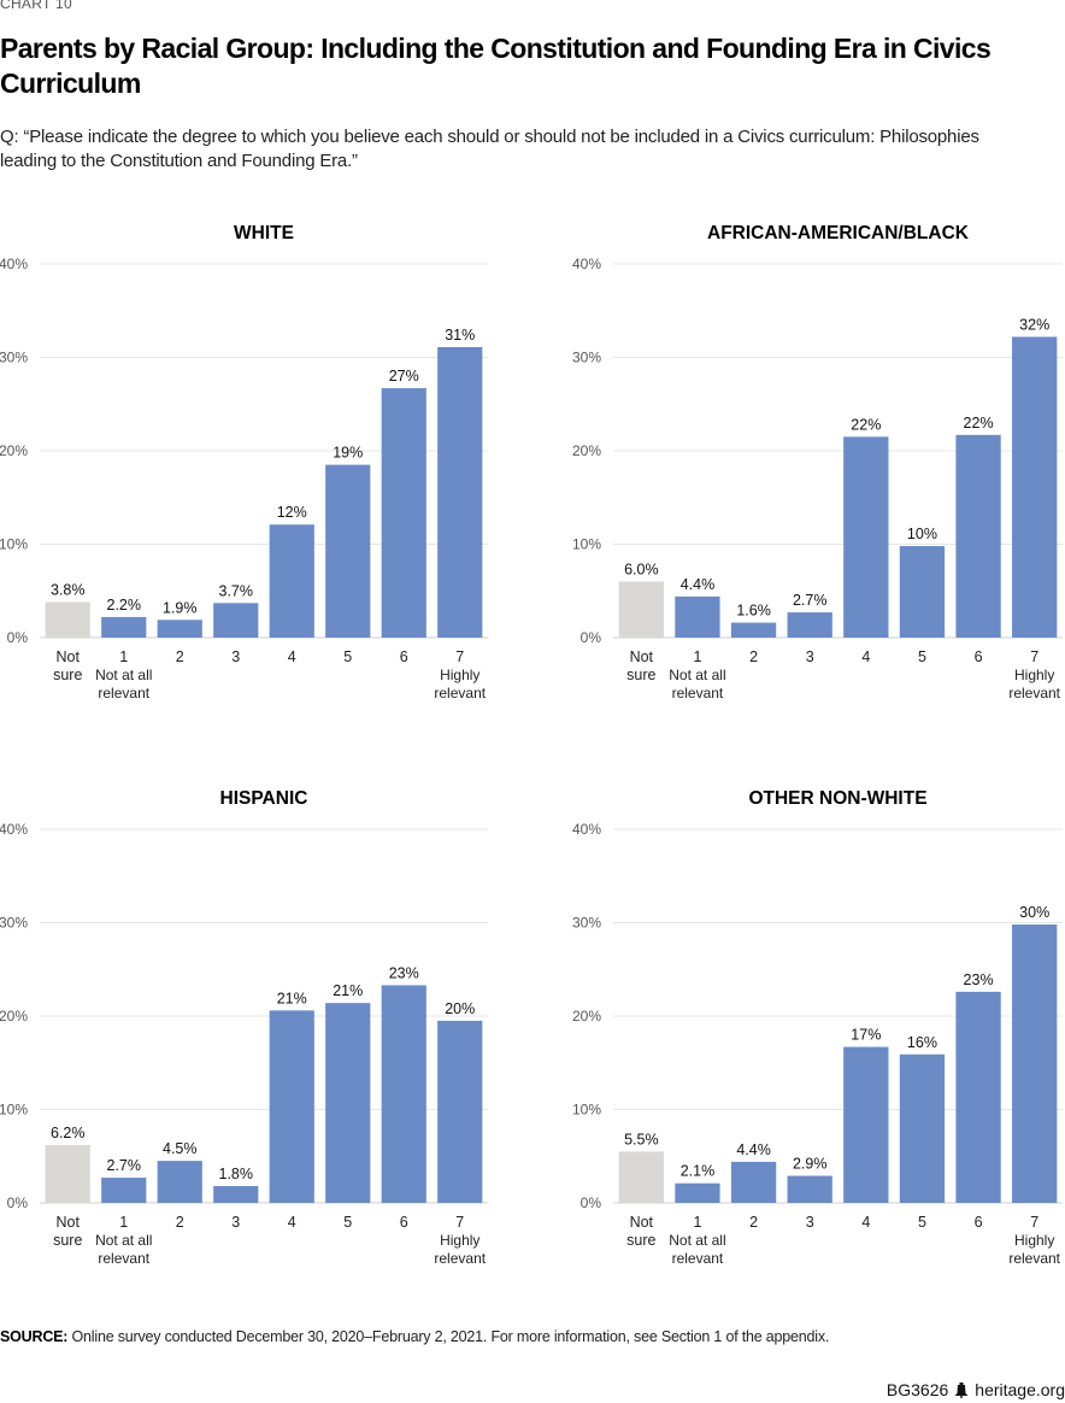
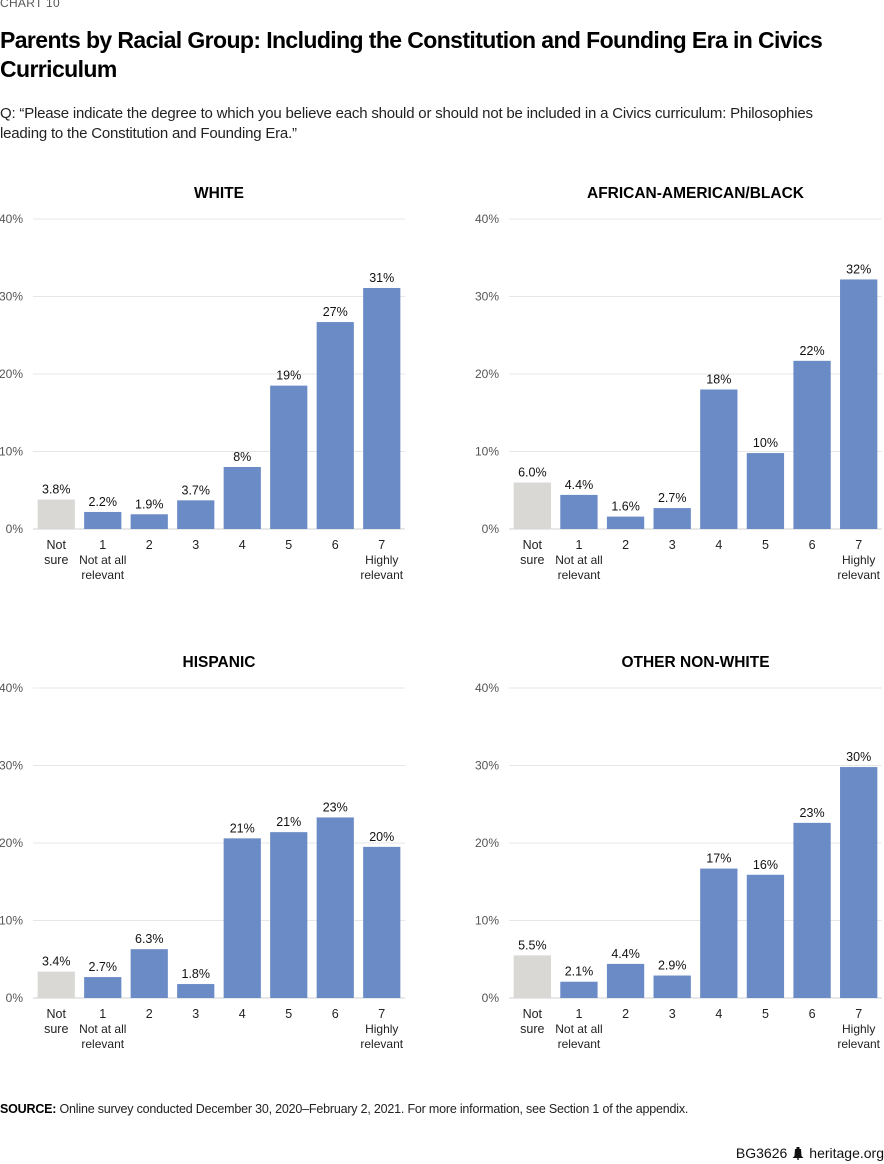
WHITE/4: 12% -> 8%
AFRICAN-AMERICAN/BLACK/4: 22% -> 18%
HISPANIC/Not sure: 6.2% -> 3.4%
HISPANIC/2: 4.5% -> 6.3%
